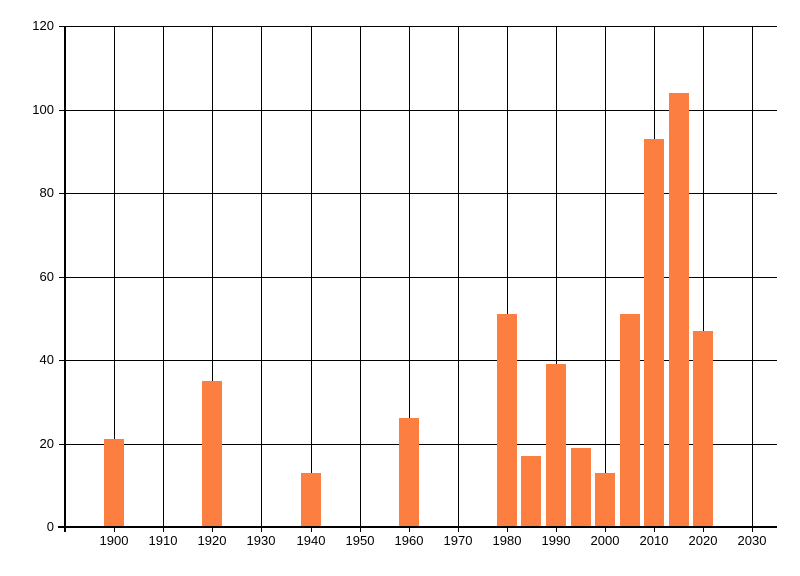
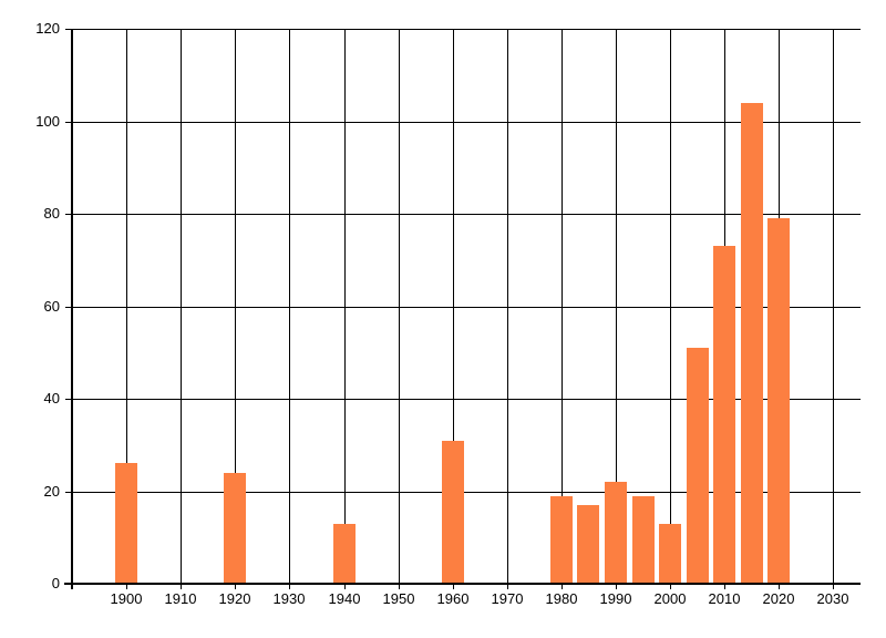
1900: 21 -> 26
1920: 35 -> 24
1960: 26 -> 31
1980: 51 -> 19
1990: 39 -> 22
2010: 93 -> 73
2020: 47 -> 79
